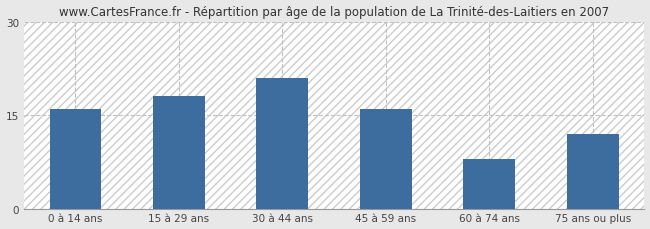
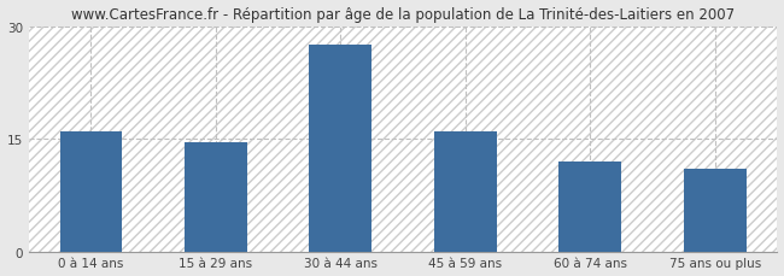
15 à 29 ans: 18.0 -> 14.5
30 à 44 ans: 21.0 -> 27.5
60 à 74 ans: 8.0 -> 12.0
75 ans ou plus: 12.0 -> 11.0
